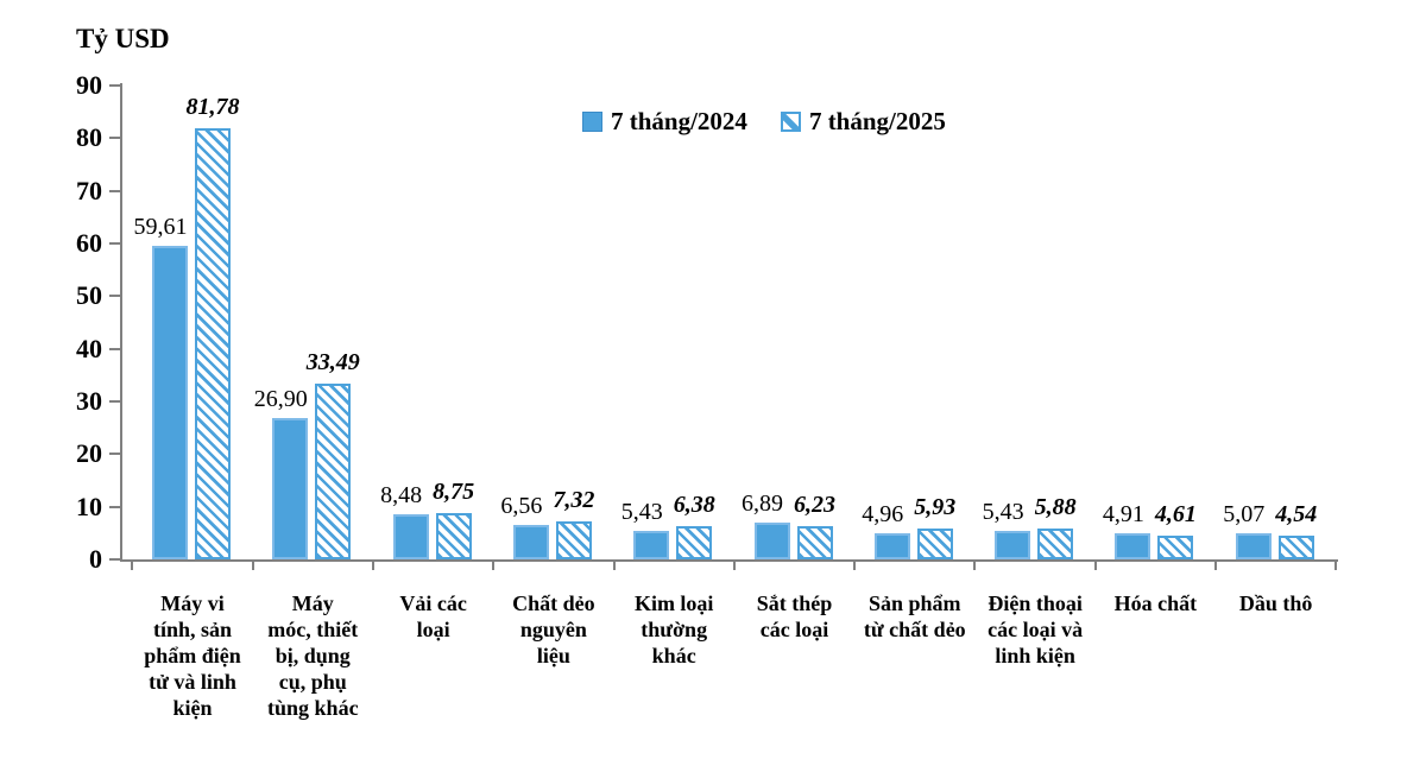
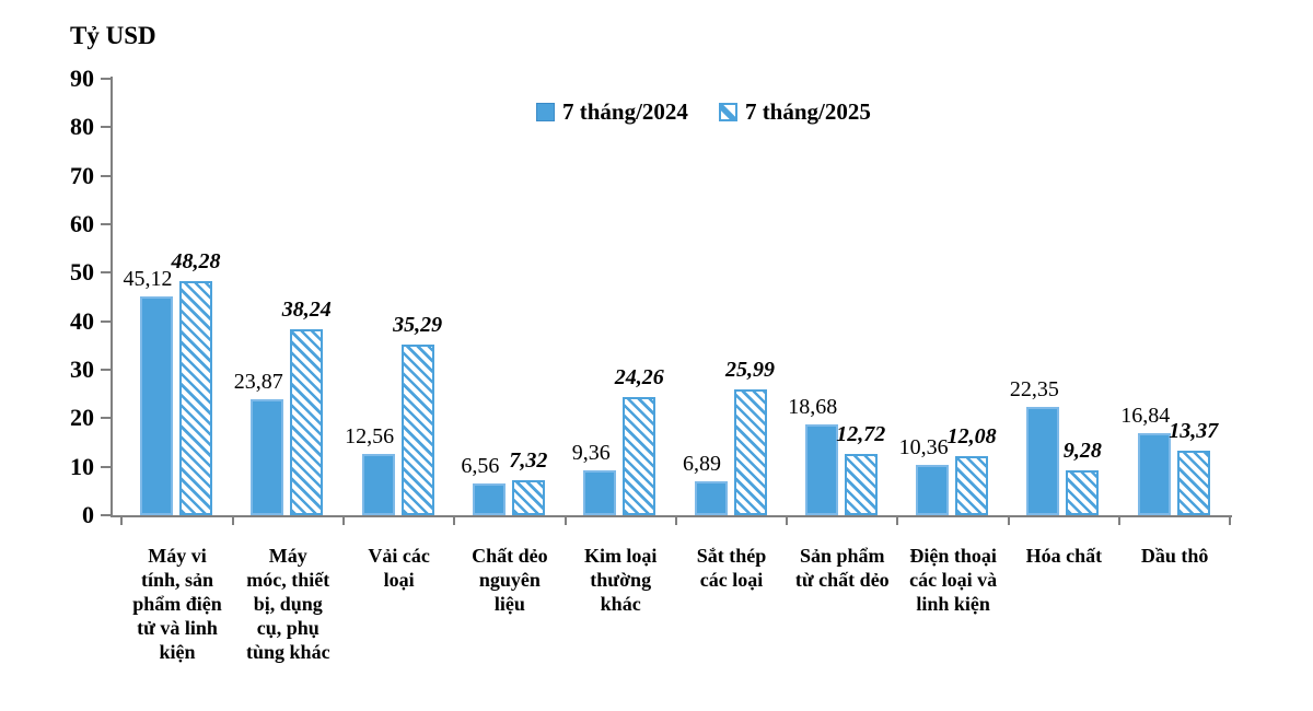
7 tháng/2024/Máy vi tính, sản phẩm điện tử và linh kiện: 59,61 -> 45,12
7 tháng/2025/Máy vi tính, sản phẩm điện tử và linh kiện: 81,78 -> 48,28
7 tháng/2024/Máy móc, thiết bị, dụng cụ, phụ tùng khác: 26,90 -> 23,87
7 tháng/2025/Máy móc, thiết bị, dụng cụ, phụ tùng khác: 33,49 -> 38,24
7 tháng/2024/Vải các loại: 8,48 -> 12,56
7 tháng/2025/Vải các loại: 8,75 -> 35,29
7 tháng/2024/Kim loại thường khác: 5,43 -> 9,36
7 tháng/2025/Kim loại thường khác: 6,38 -> 24,26
7 tháng/2025/Sắt thép các loại: 6,23 -> 25,99
7 tháng/2024/Sản phẩm từ chất dẻo: 4,96 -> 18,68
7 tháng/2025/Sản phẩm từ chất dẻo: 5,93 -> 12,72
7 tháng/2024/Điện thoại các loại và linh kiện: 5,43 -> 10,36
7 tháng/2025/Điện thoại các loại và linh kiện: 5,88 -> 12,08
7 tháng/2024/Hóa chất: 4,91 -> 22,35
7 tháng/2025/Hóa chất: 4,61 -> 9,28
7 tháng/2024/Dầu thô: 5,07 -> 16,84
7 tháng/2025/Dầu thô: 4,54 -> 13,37
